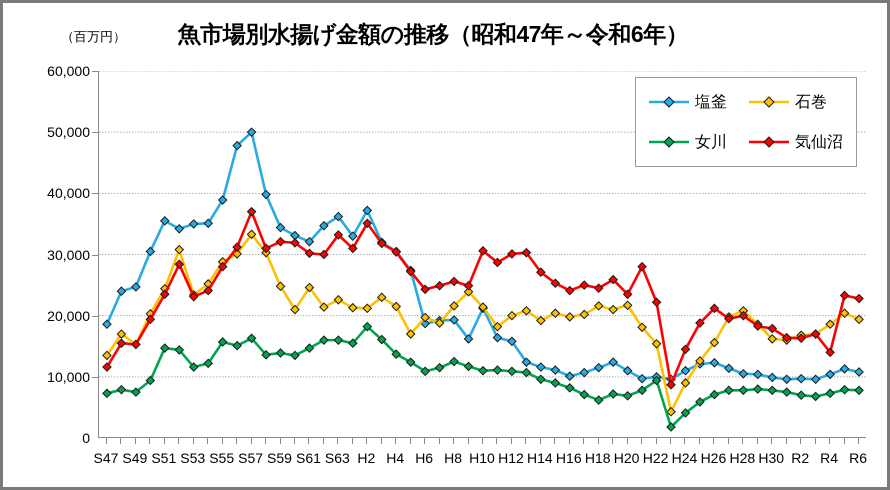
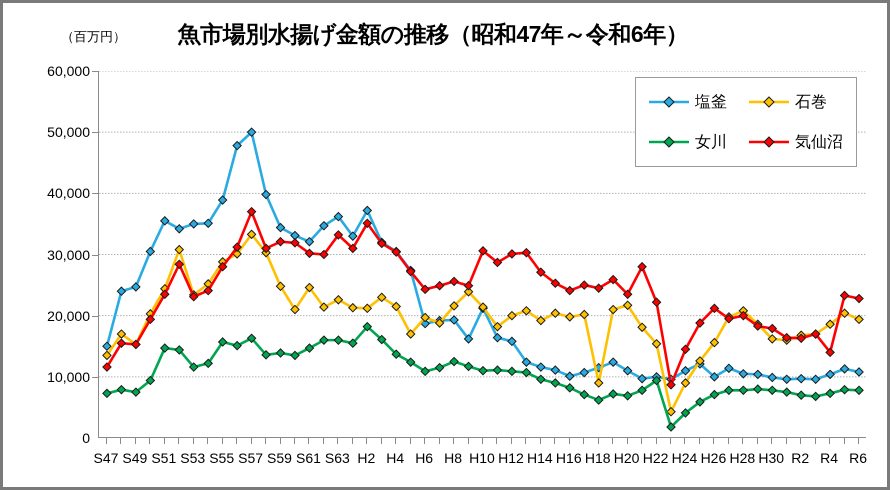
塩釜/S47: 19000 -> 15000
石巻/H18: 22000 -> 9000
塩釜/H26: 12000 -> 10000
